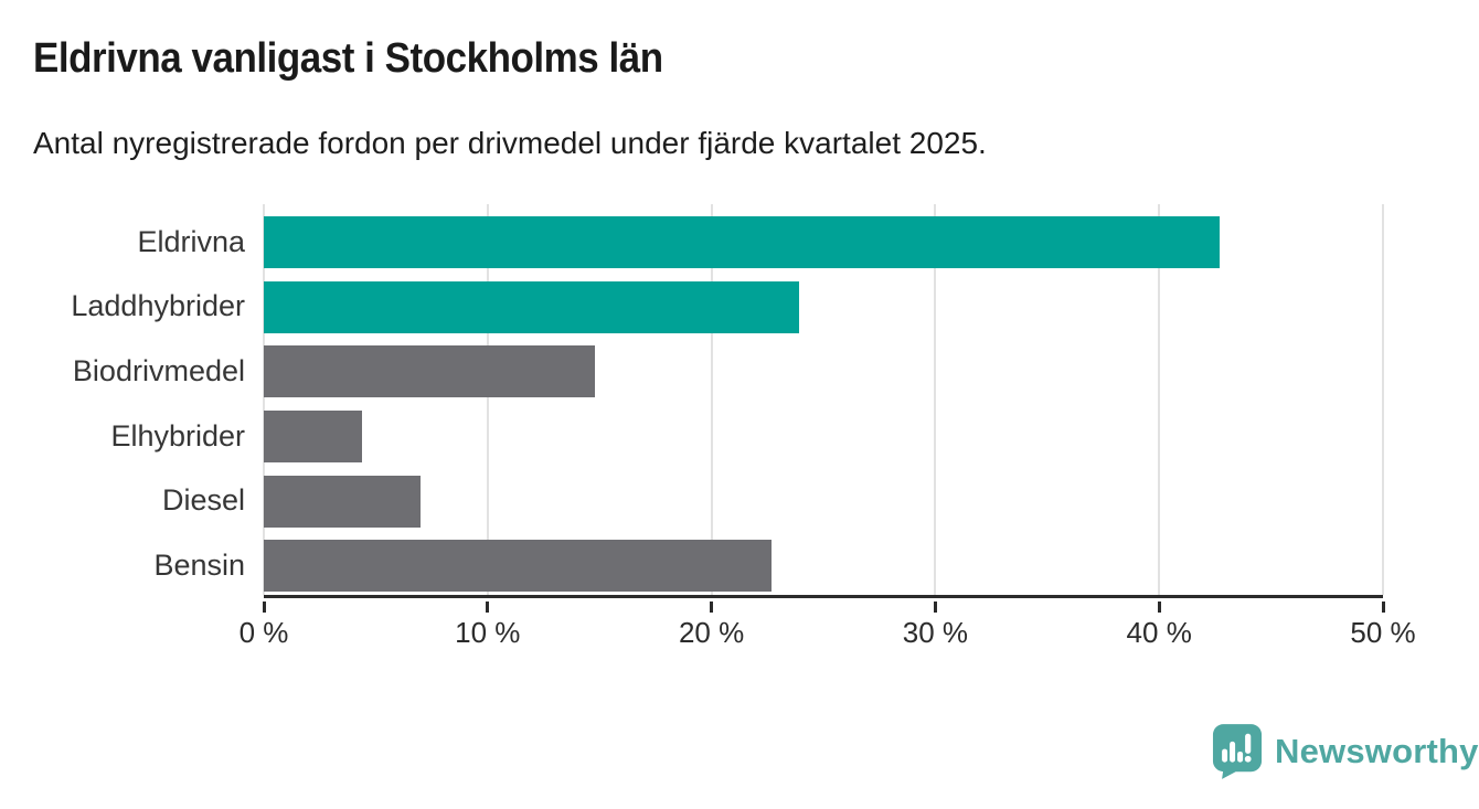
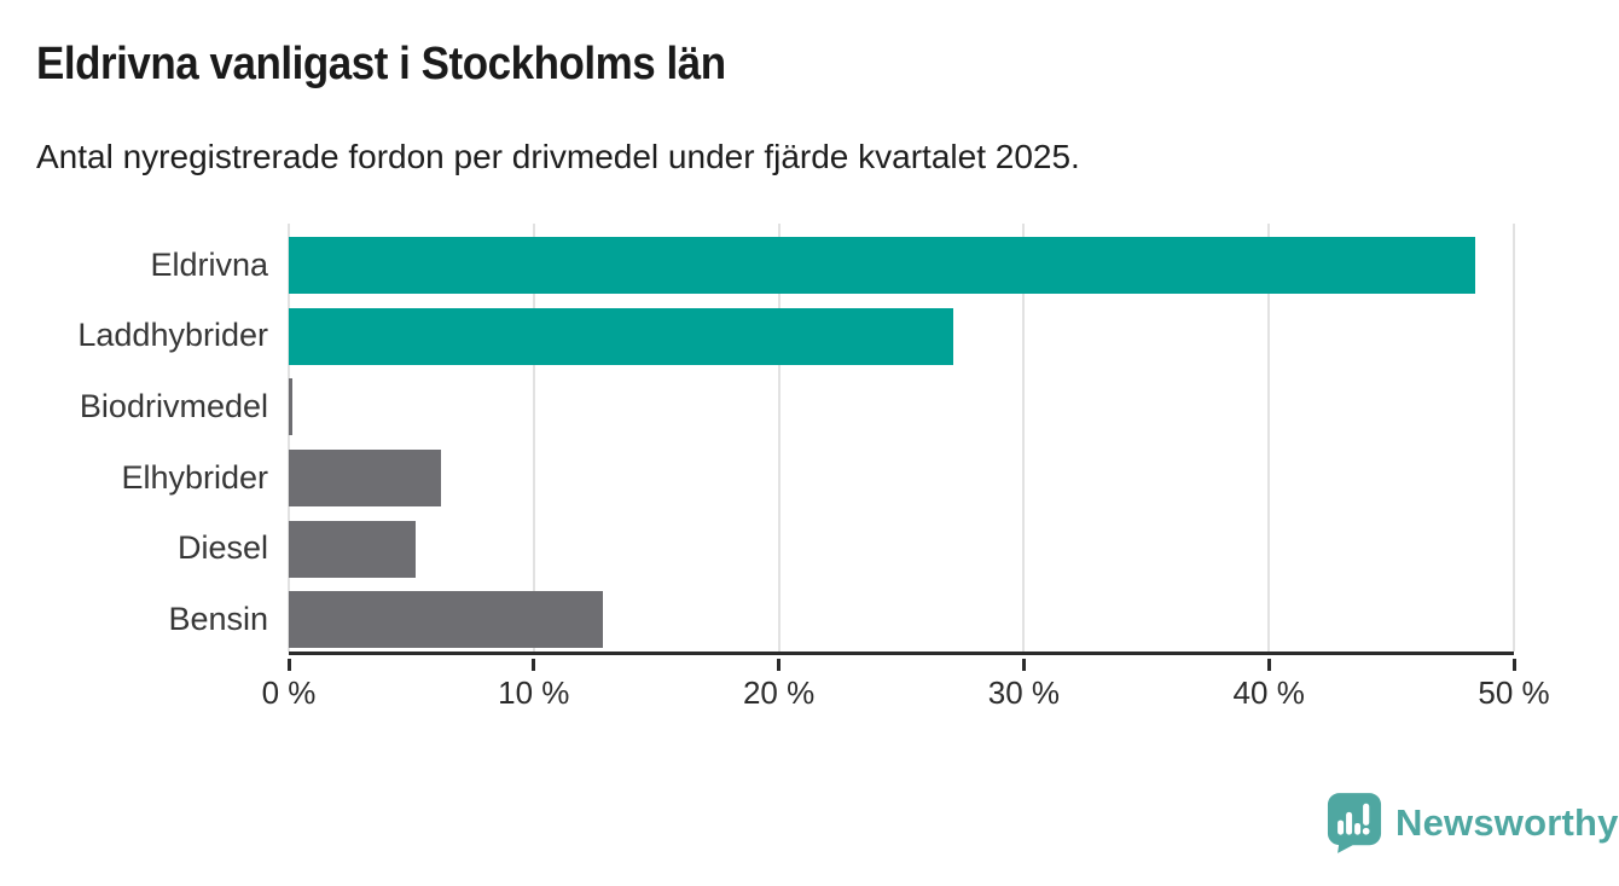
Eldrivna: 42.7% -> 48.4%
Laddhybrider: 23.9% -> 27.1%
Biodrivmedel: 14.8% -> 0.1%
Elhybrider: 4.4% -> 6.2%
Diesel: 7.0% -> 5.2%
Bensin: 22.7% -> 12.8%
